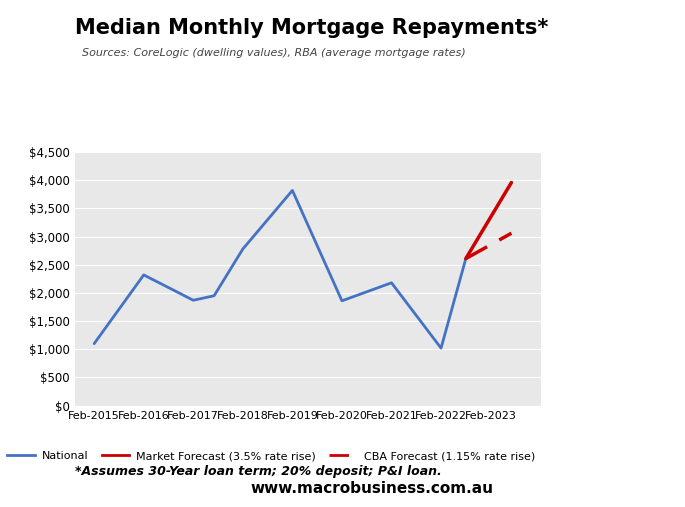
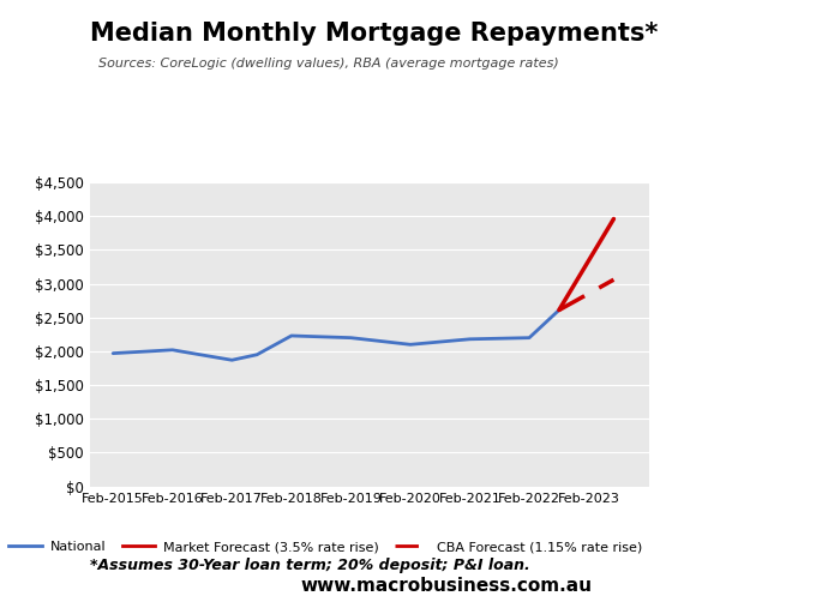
Feb-2015: $1,100 -> $1,970
Feb-2016: $2,320 -> $2,020
Feb-2018: $2,780 -> $2,230
Feb-2019: $3,820 -> $2,200
Feb-2020: $1,860 -> $2,100
Feb-2022: $1,020 -> $2,200
